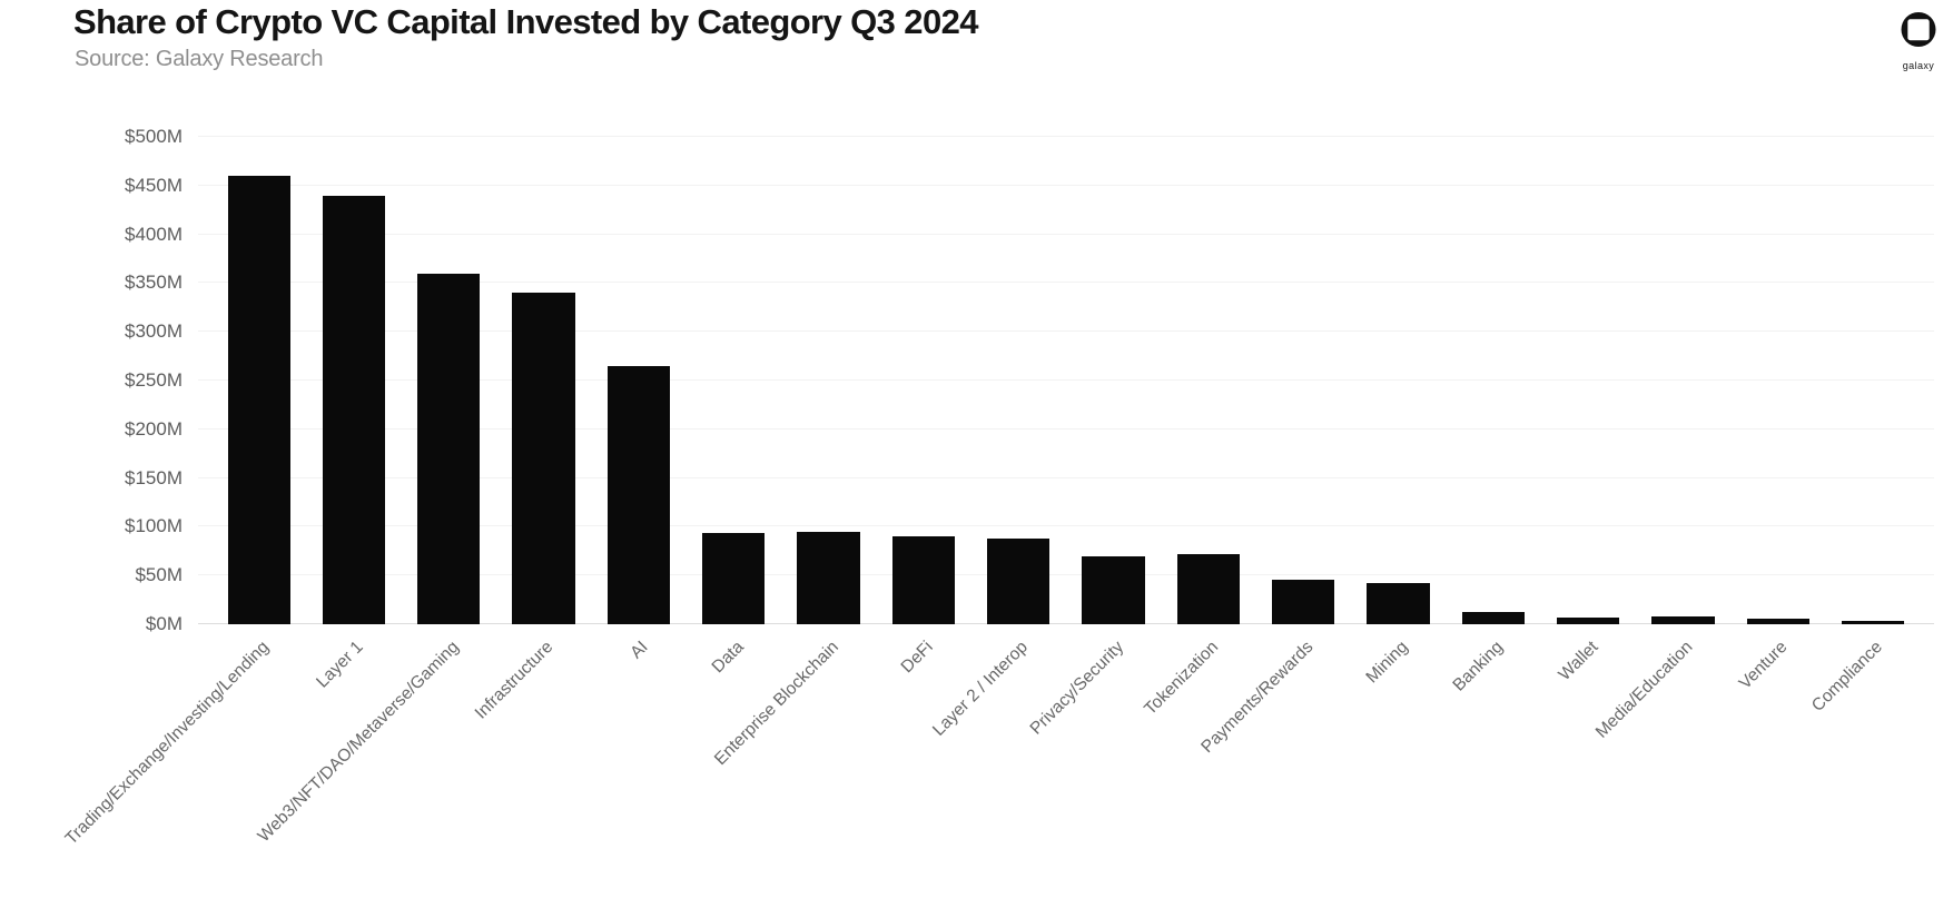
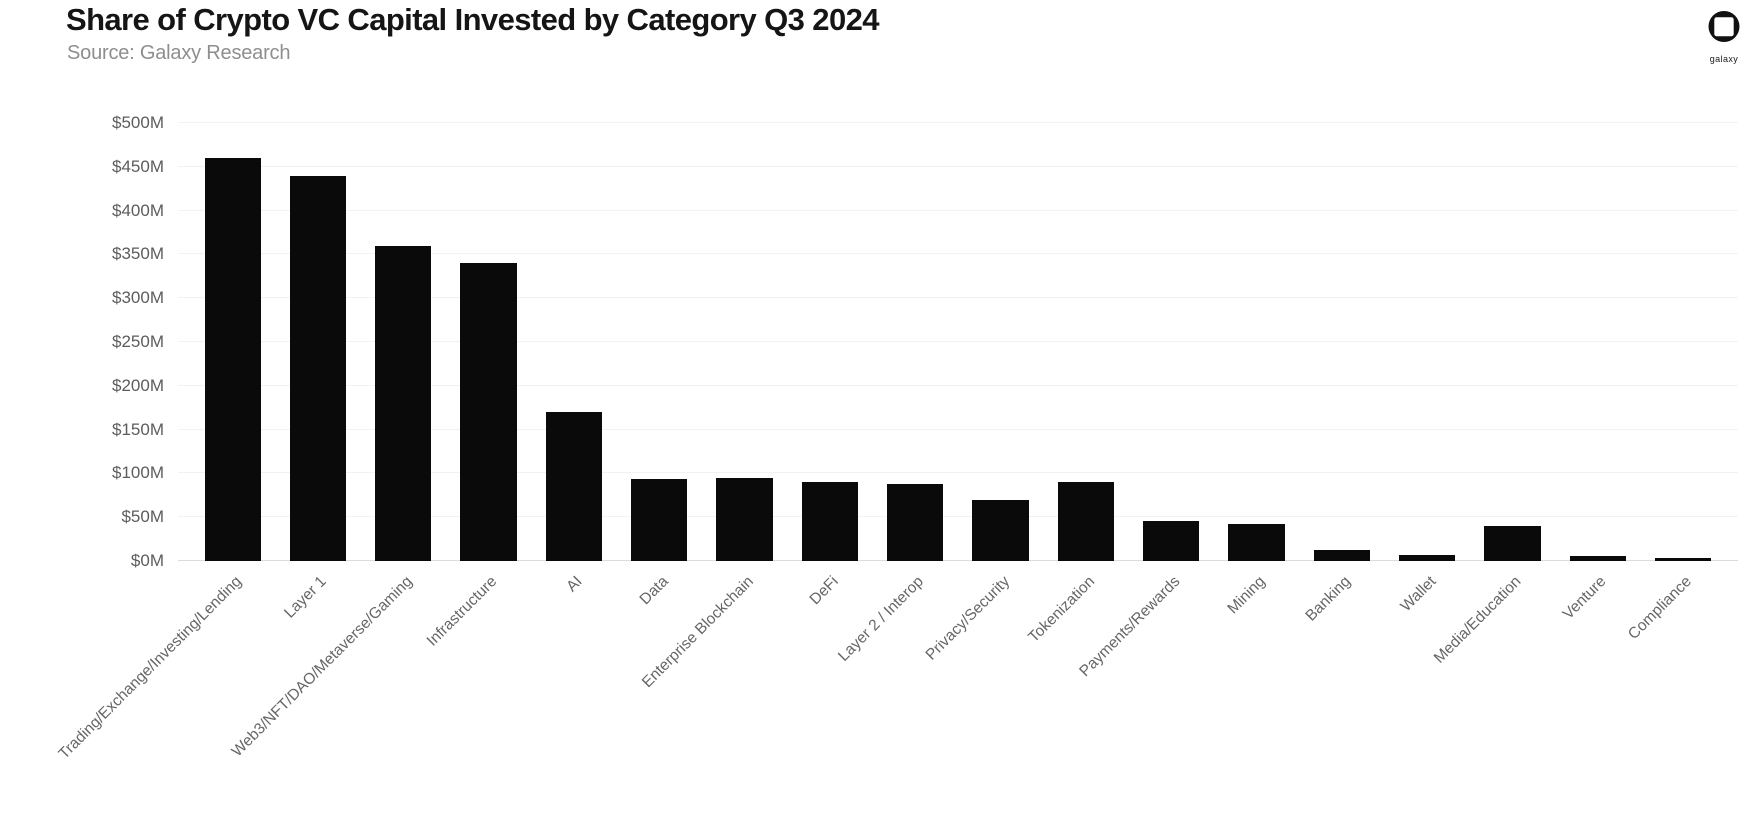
AI: $260M -> $170M
Tokenization: $70M -> $90M
Media/Education: $10M -> $40M
